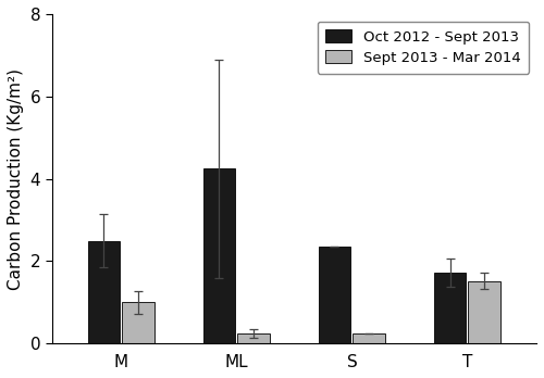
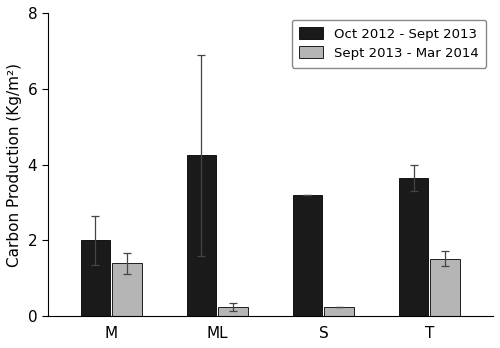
Oct 2012 - Sept 2013/M: 2.50 -> 2.00
Sept 2013 - Mar 2014/M: 1.00 -> 1.40
Oct 2012 - Sept 2013/S: 2.35 -> 3.20
Oct 2012 - Sept 2013/T: 1.72 -> 3.65
